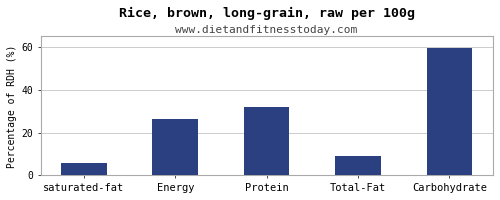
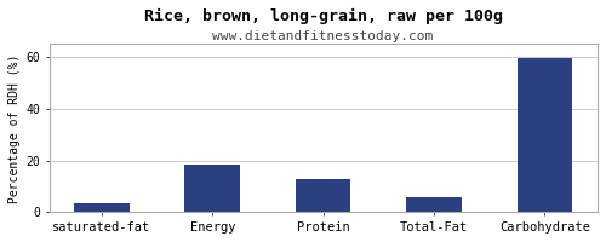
saturated-fat: 6.0 -> 3.5
Energy: 26.5 -> 18.5
Protein: 32.0 -> 13.0
Total-Fat: 9.0 -> 6.0
